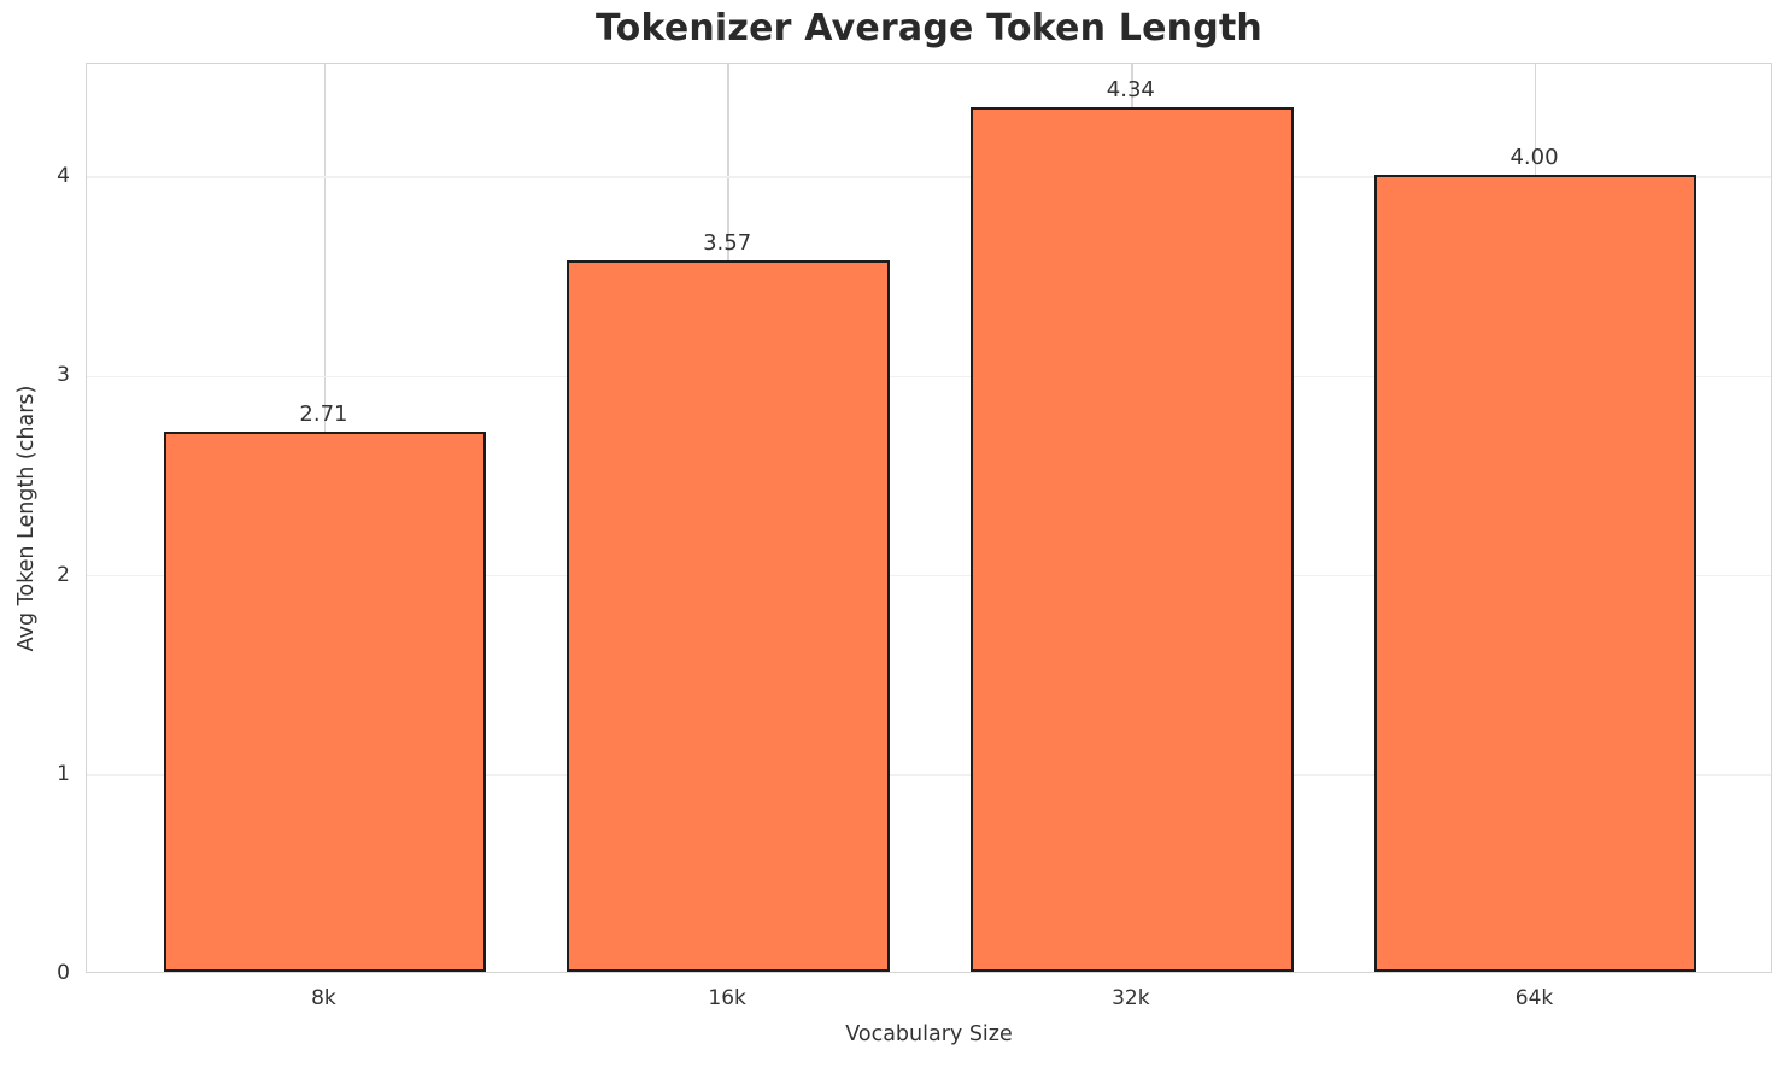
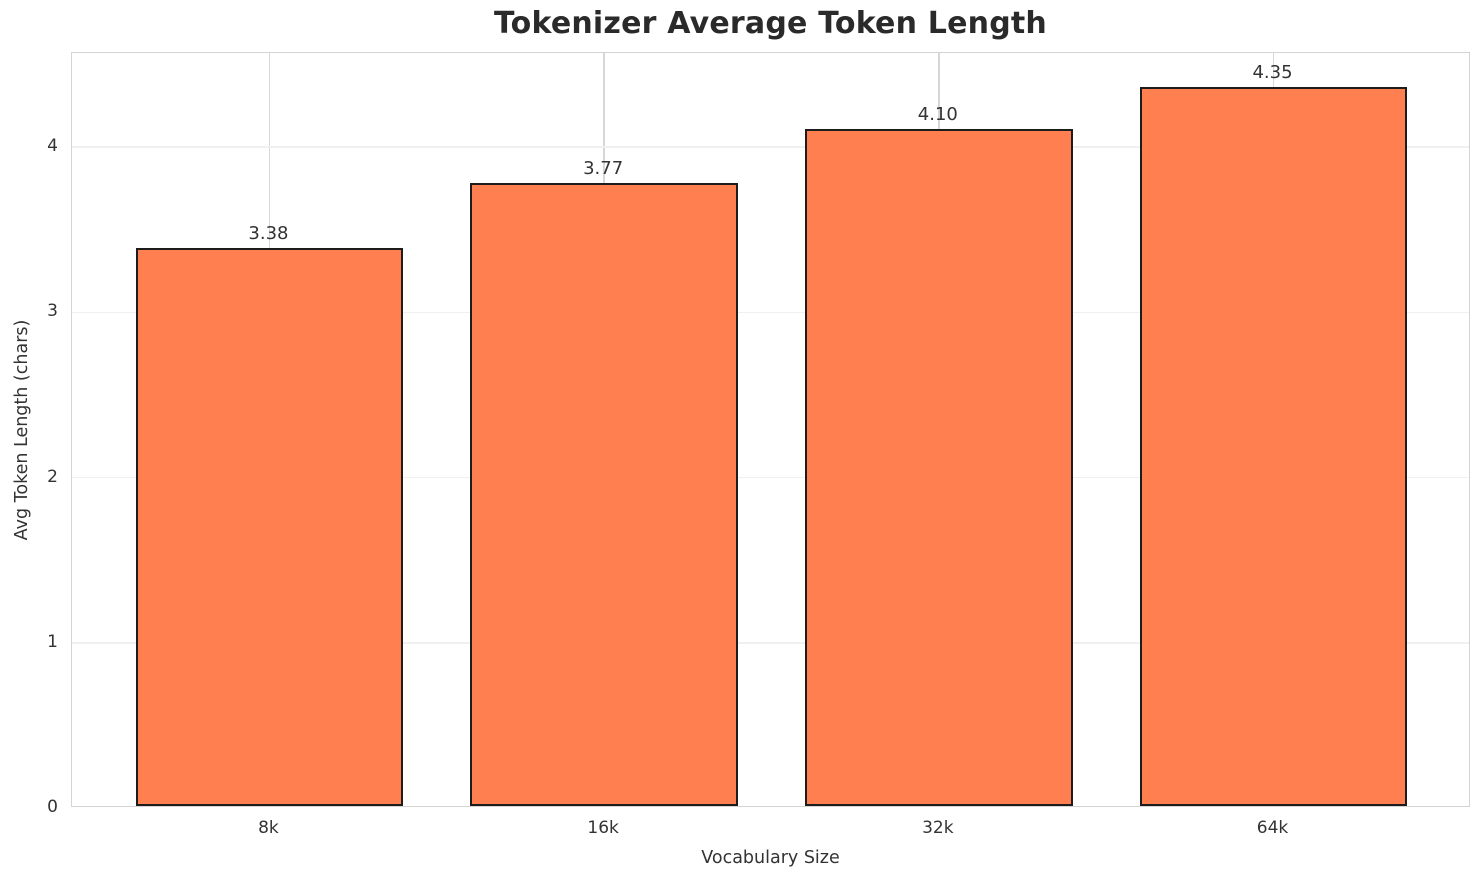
8k: 2.71 -> 3.38
16k: 3.57 -> 3.77
32k: 4.34 -> 4.10
64k: 4.00 -> 4.35
